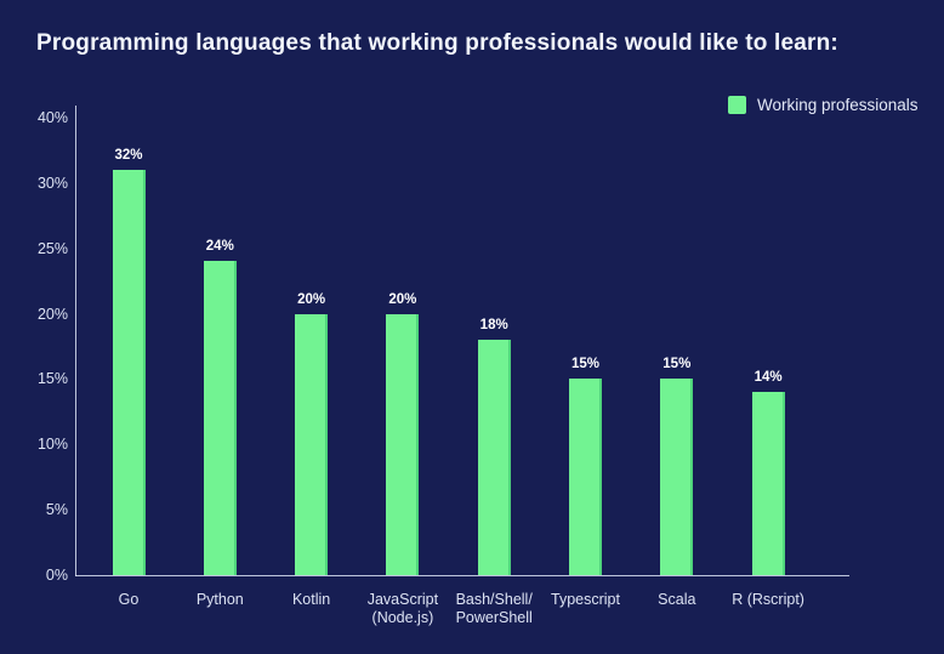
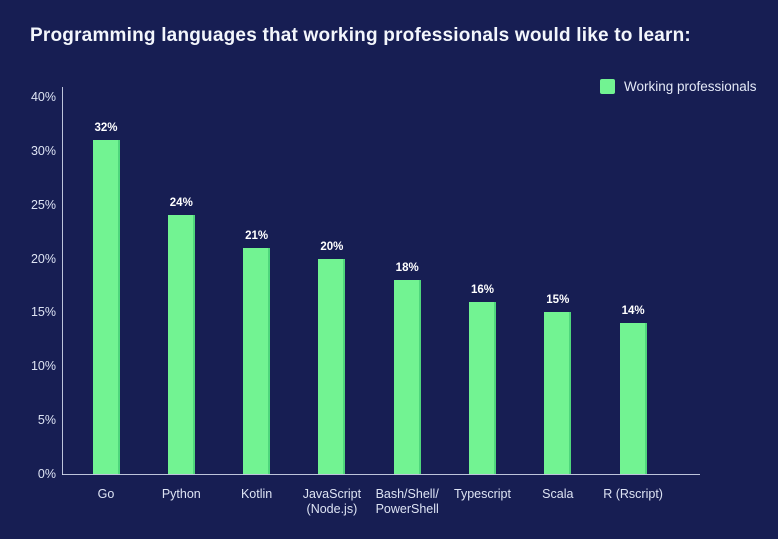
Kotlin: 20% -> 21%
Typescript: 15% -> 16%
